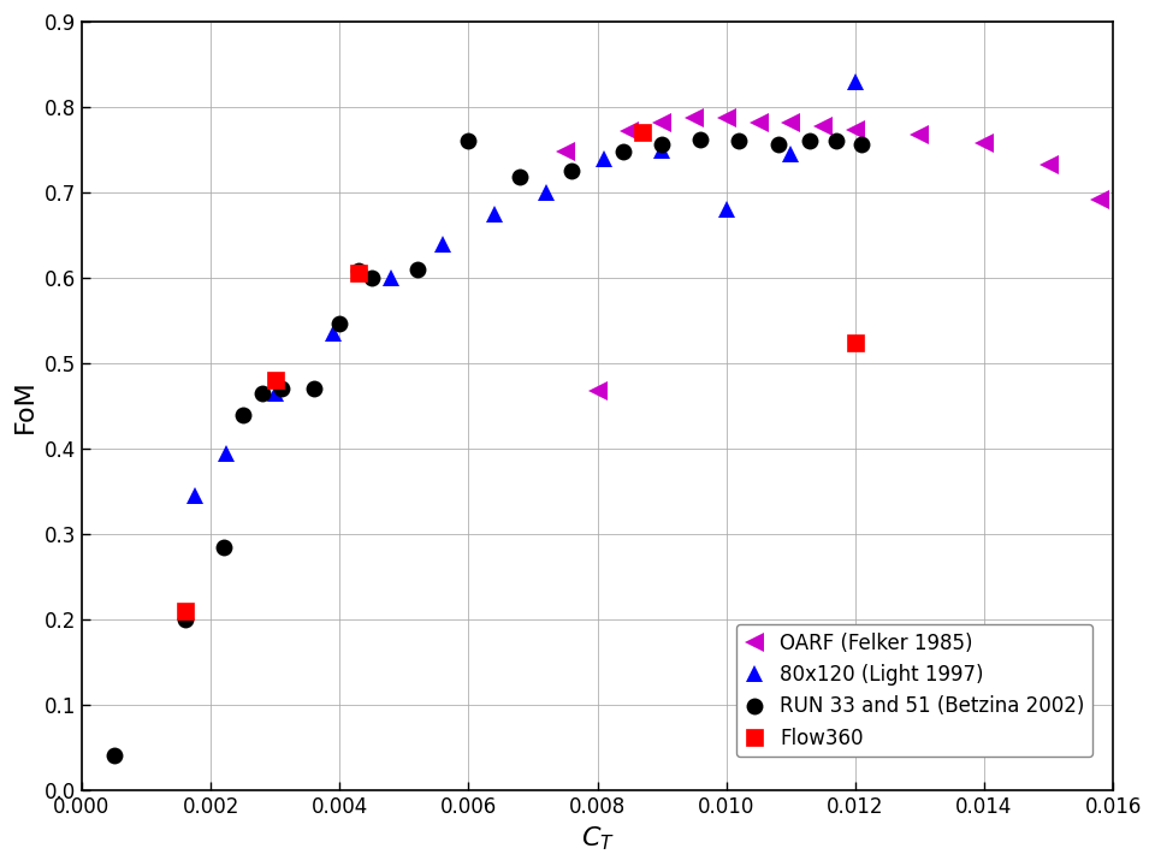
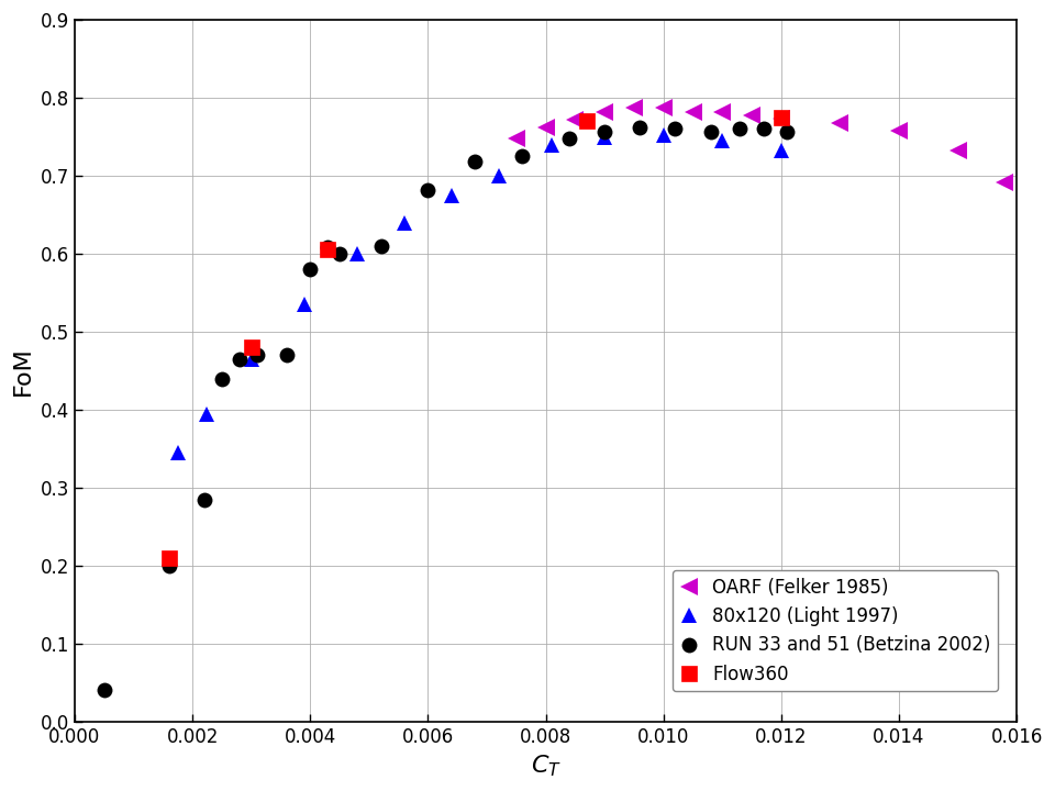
RUN 33 and 51 (Betzina 2002)/0.004: 0.546 -> 0.580
RUN 33 and 51 (Betzina 2002)/0.006: 0.760 -> 0.682
OARF (Felker 1985)/0.008: 0.468 -> 0.762
80x120 (Light 1997)/0.010: 0.680 -> 0.752
80x120 (Light 1997)/0.012: 0.830 -> 0.732
Flow360/0.012: 0.524 -> 0.775
